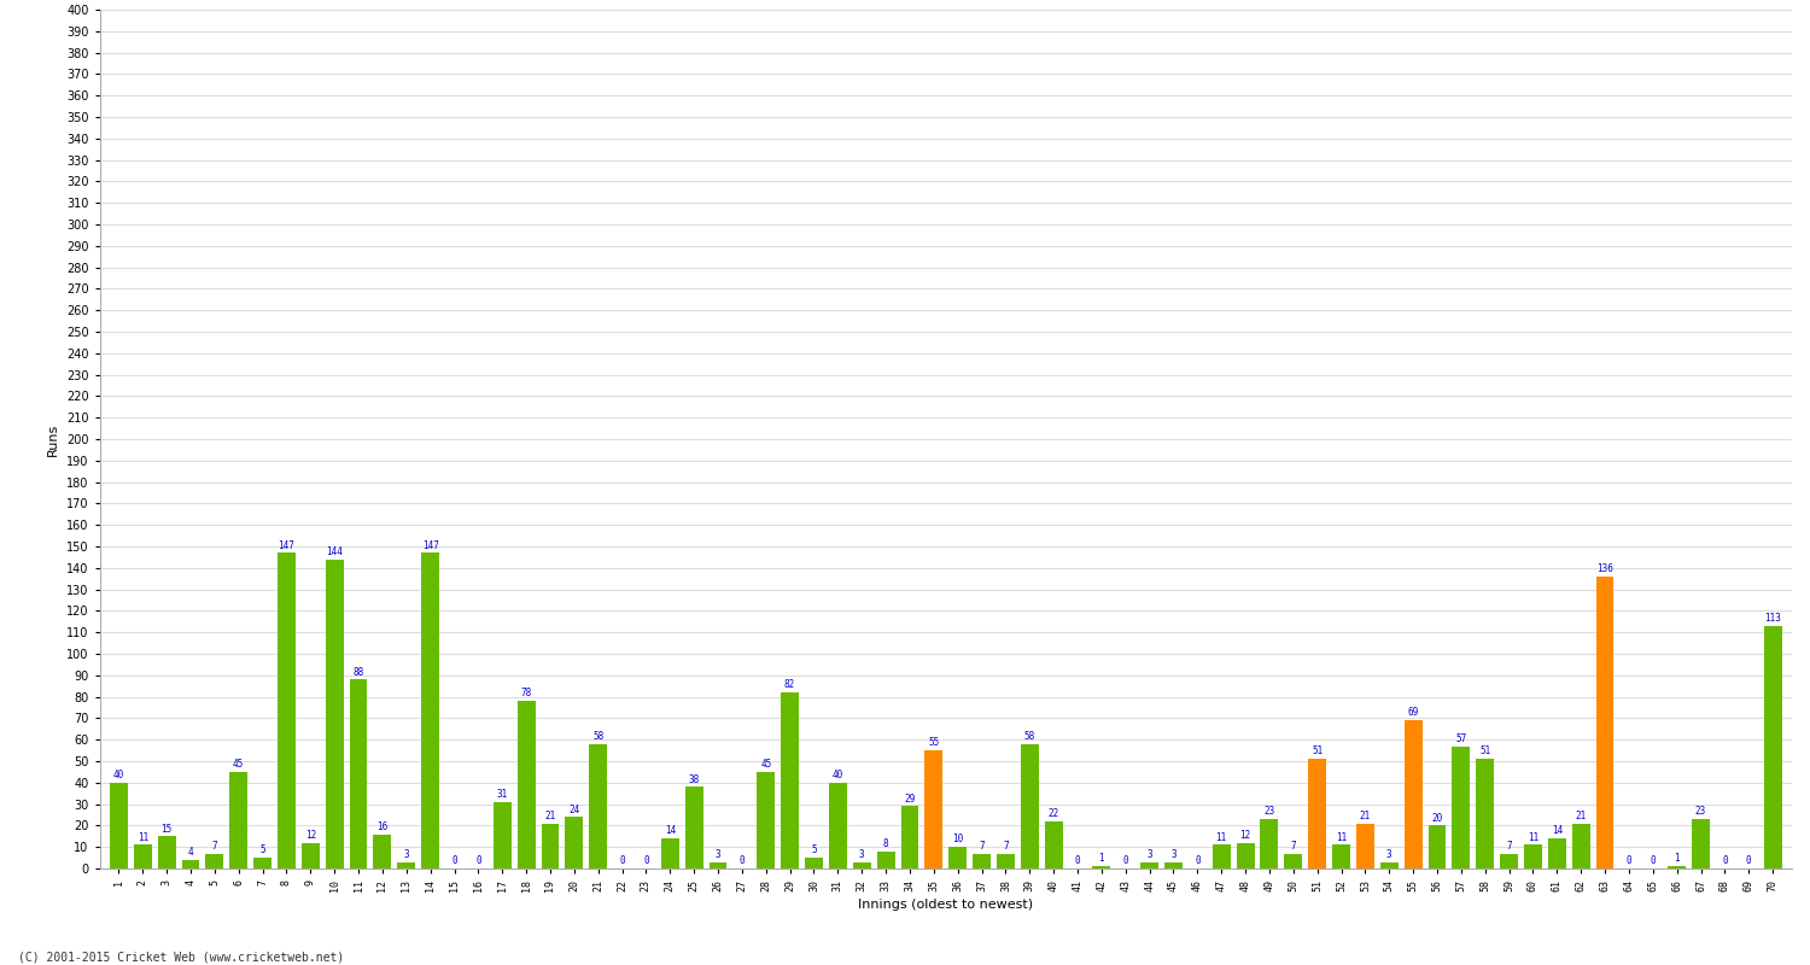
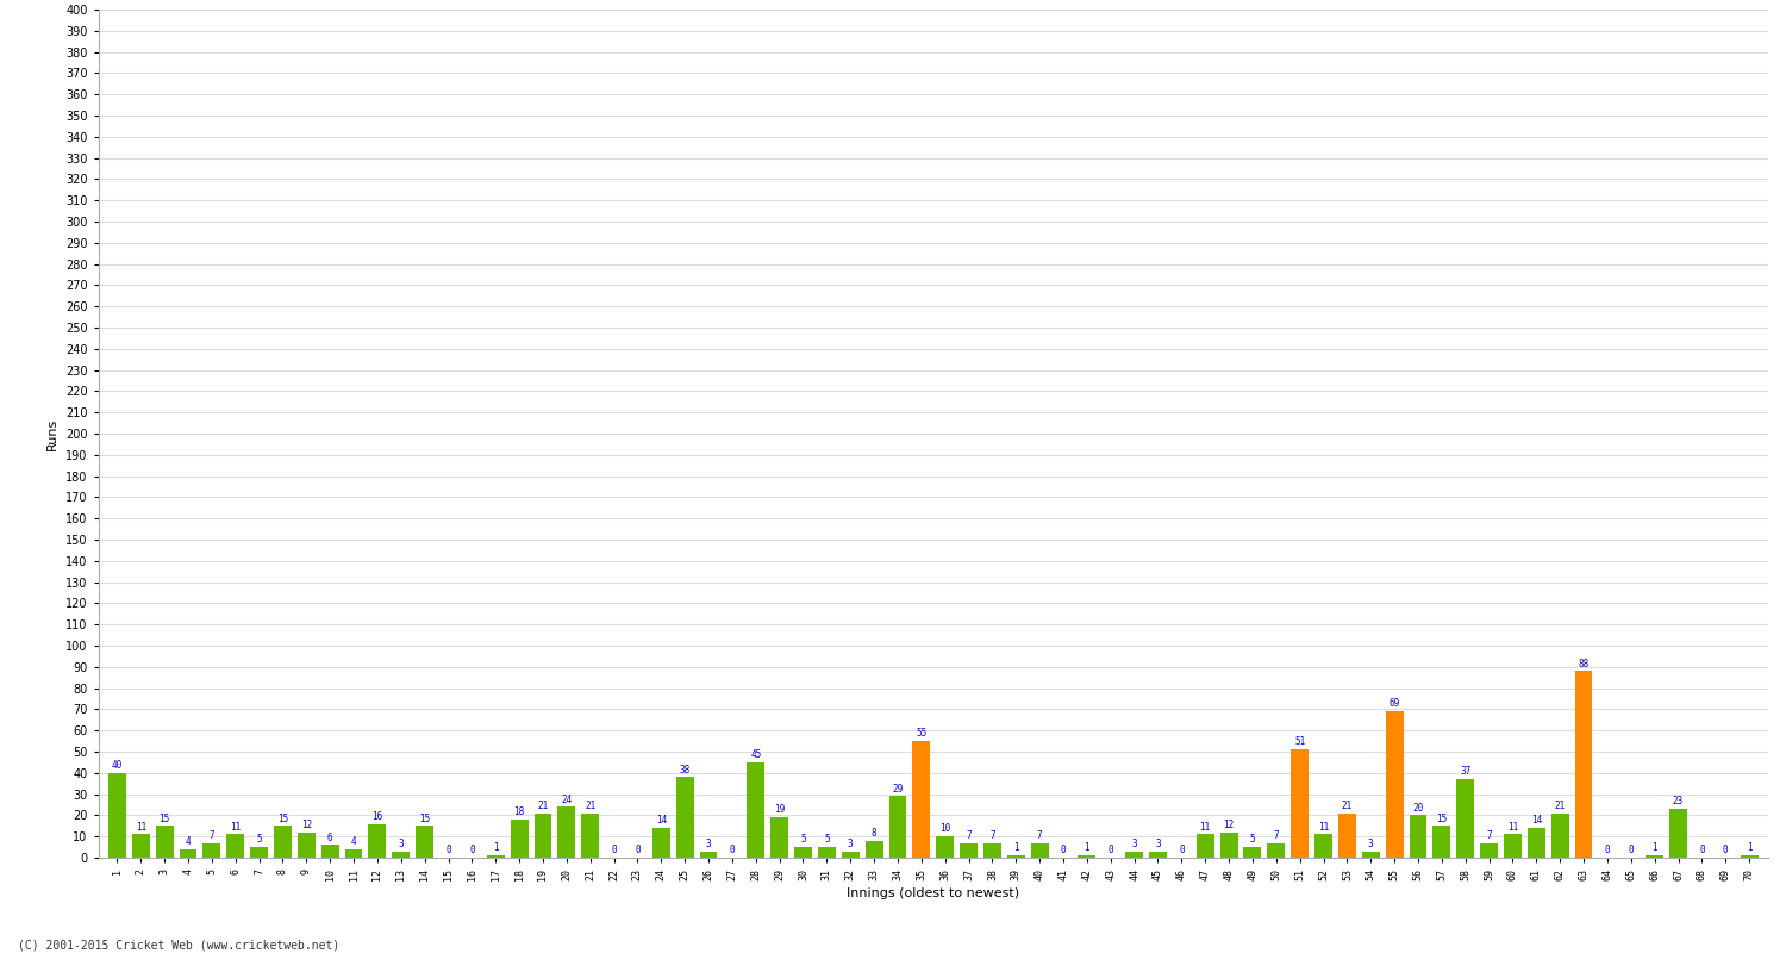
6: 45 -> 11
8: 147 -> 15
10: 144 -> 6
11: 88 -> 4
14: 147 -> 15
17: 31 -> 1
18: 78 -> 18
21: 58 -> 21
29: 82 -> 19
31: 40 -> 5
39: 58 -> 1
40: 22 -> 7
49: 23 -> 5
57: 57 -> 15
58: 51 -> 37
63: 136 -> 88
70: 113 -> 1
